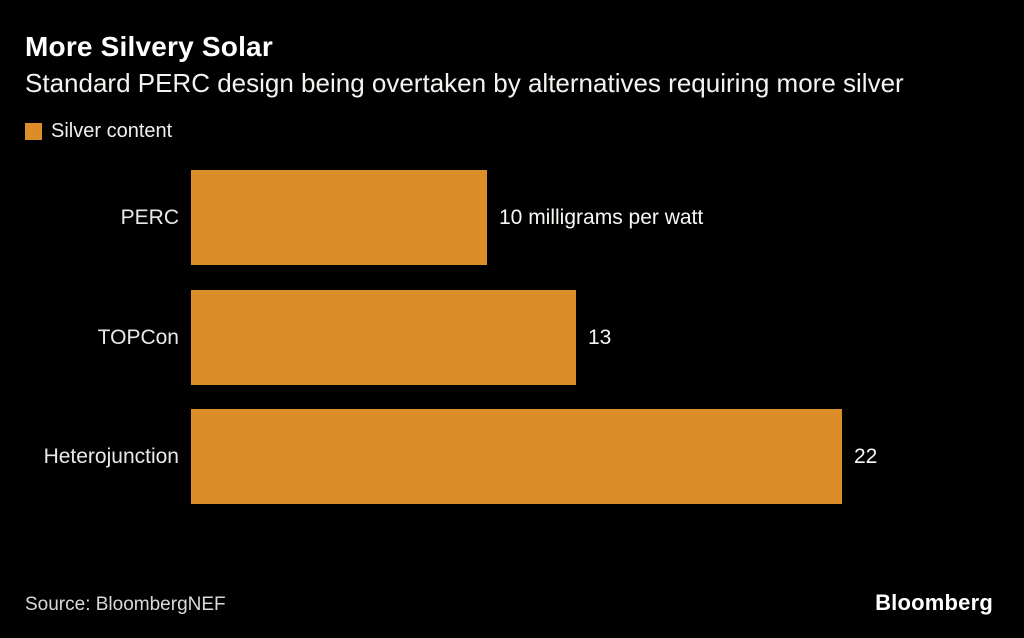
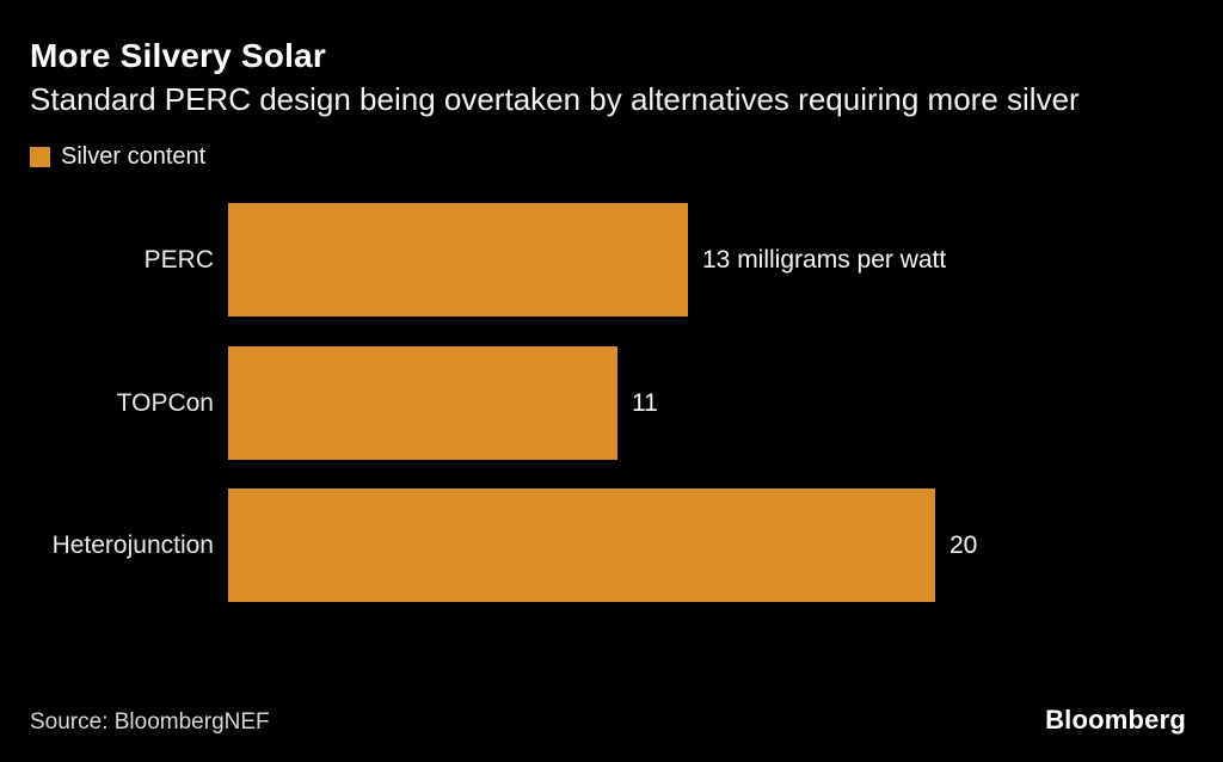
PERC: 10 -> 13
TOPCon: 13 -> 11
Heterojunction: 22 -> 20
